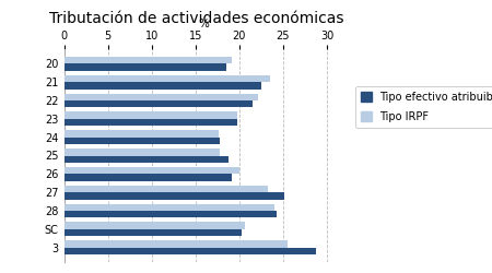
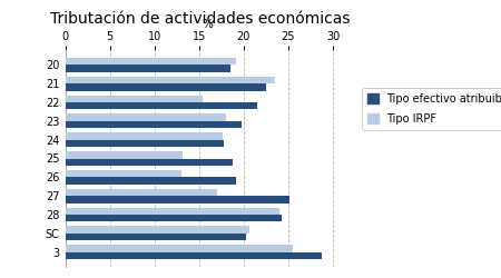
Tipo IRPF/22: 22.2 -> 15.4
Tipo IRPF/23: 19.8 -> 18.0
Tipo IRPF/25: 17.8 -> 13.2
Tipo IRPF/26: 20.0 -> 13.0
Tipo IRPF/27: 23.3 -> 17.0
